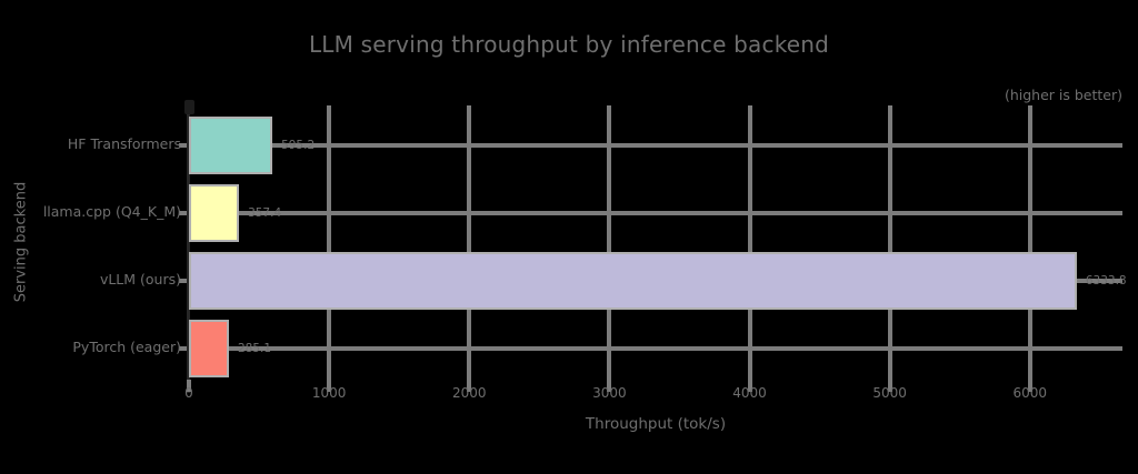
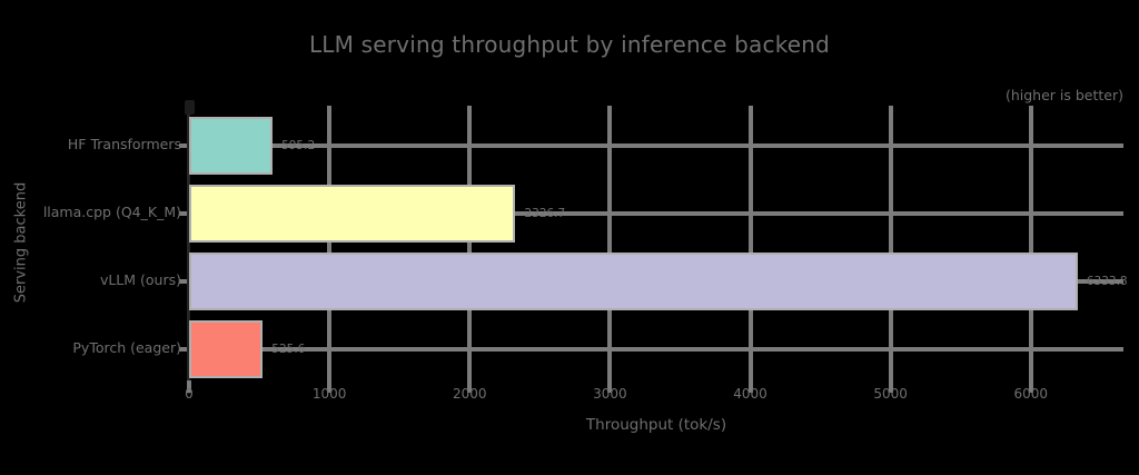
llama.cpp (Q4_K_M): 357.4 -> 2326.7
PyTorch (eager): 285.1 -> 525.6
